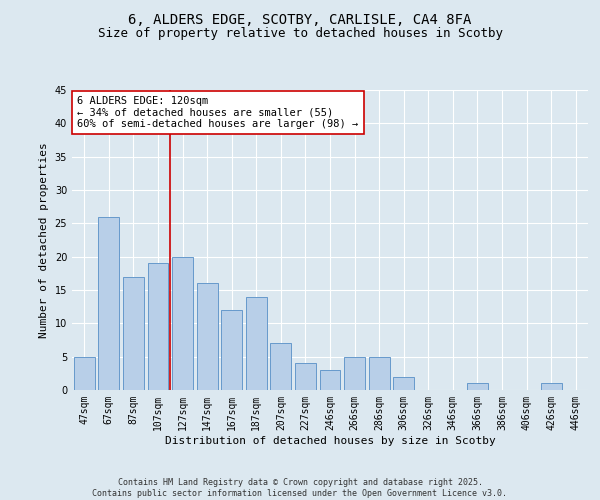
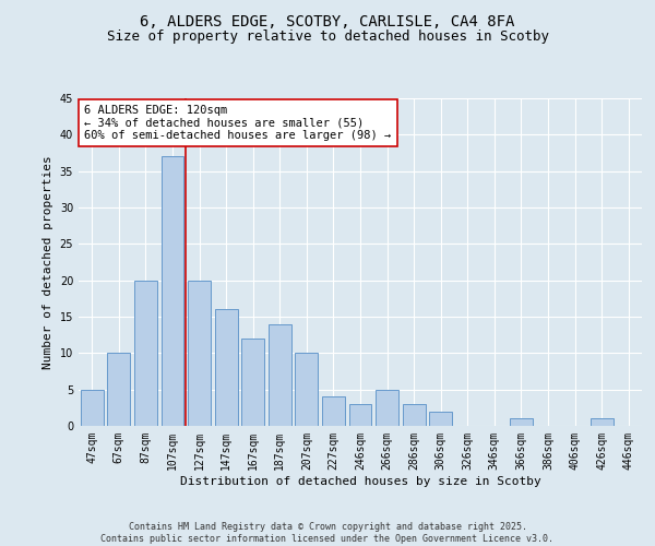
67sqm: 26 -> 10
87sqm: 17 -> 20
107sqm: 19 -> 37
207sqm: 7 -> 10
286sqm: 5 -> 3
